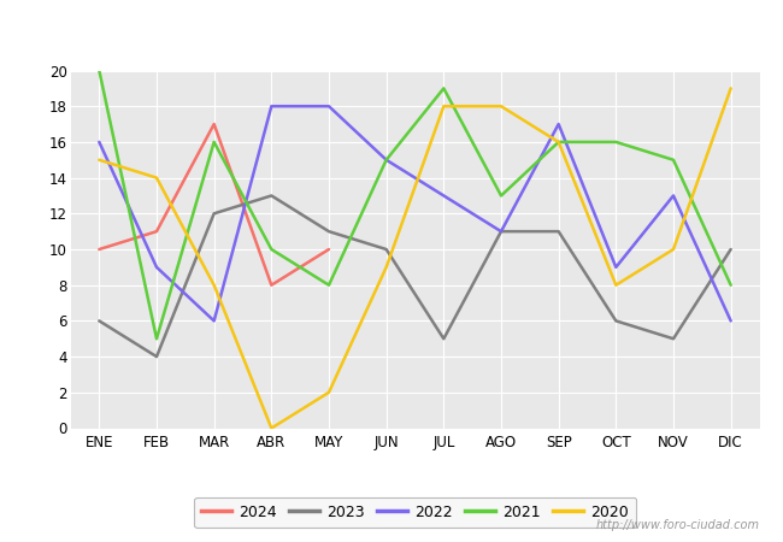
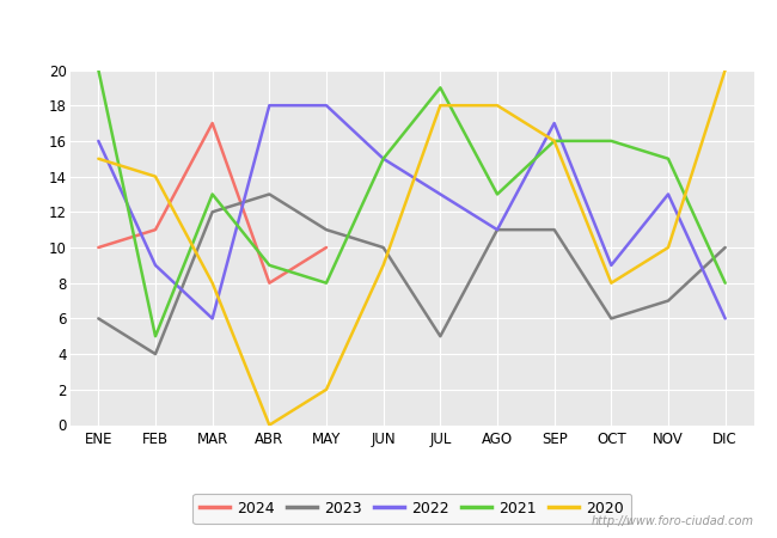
2021/MAR: 16 -> 13
2021/ABR: 10 -> 9
2023/NOV: 5 -> 7
2020/DIC: 19 -> 20
